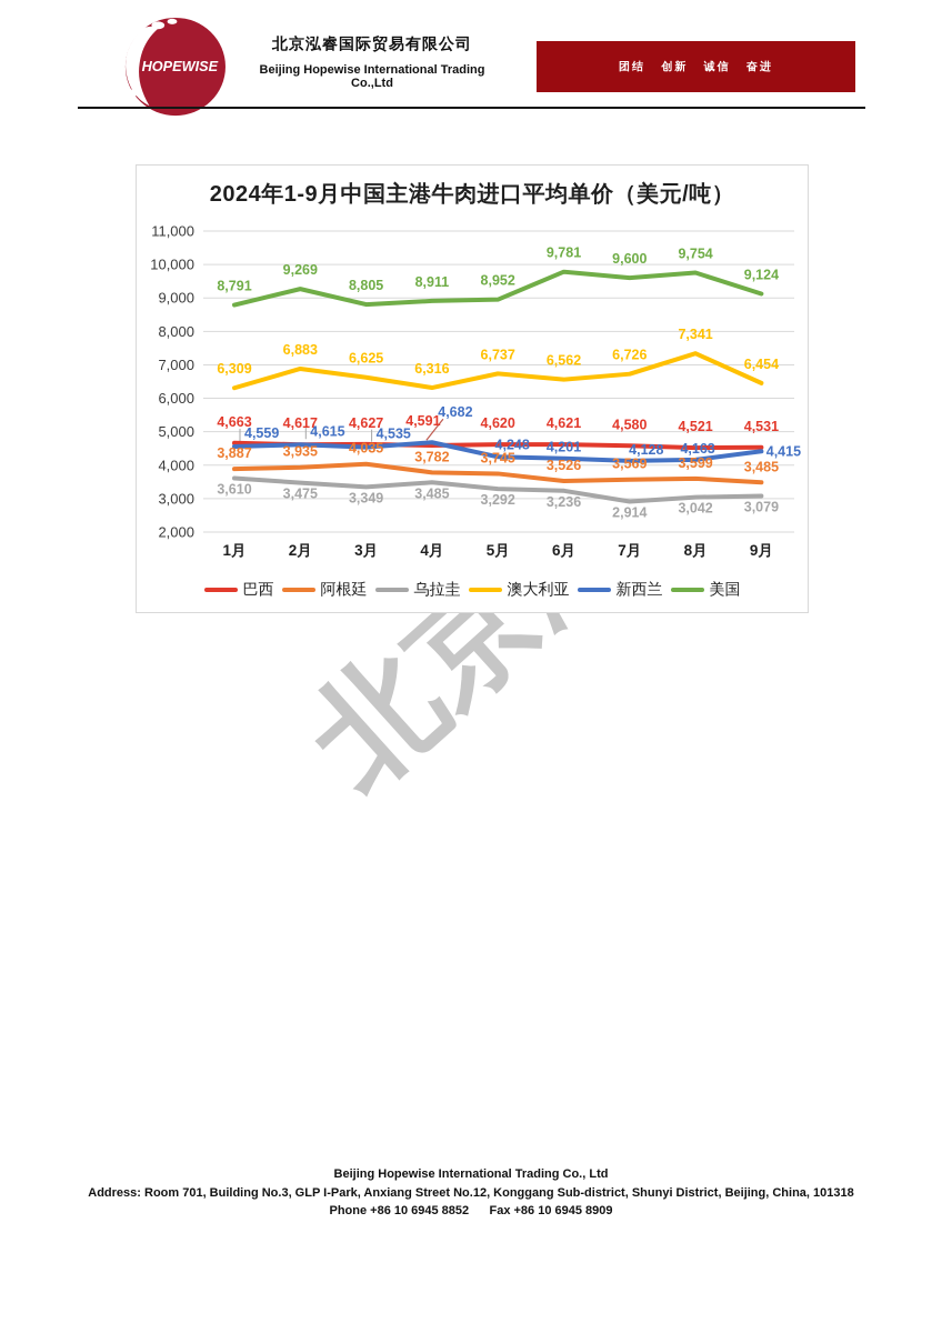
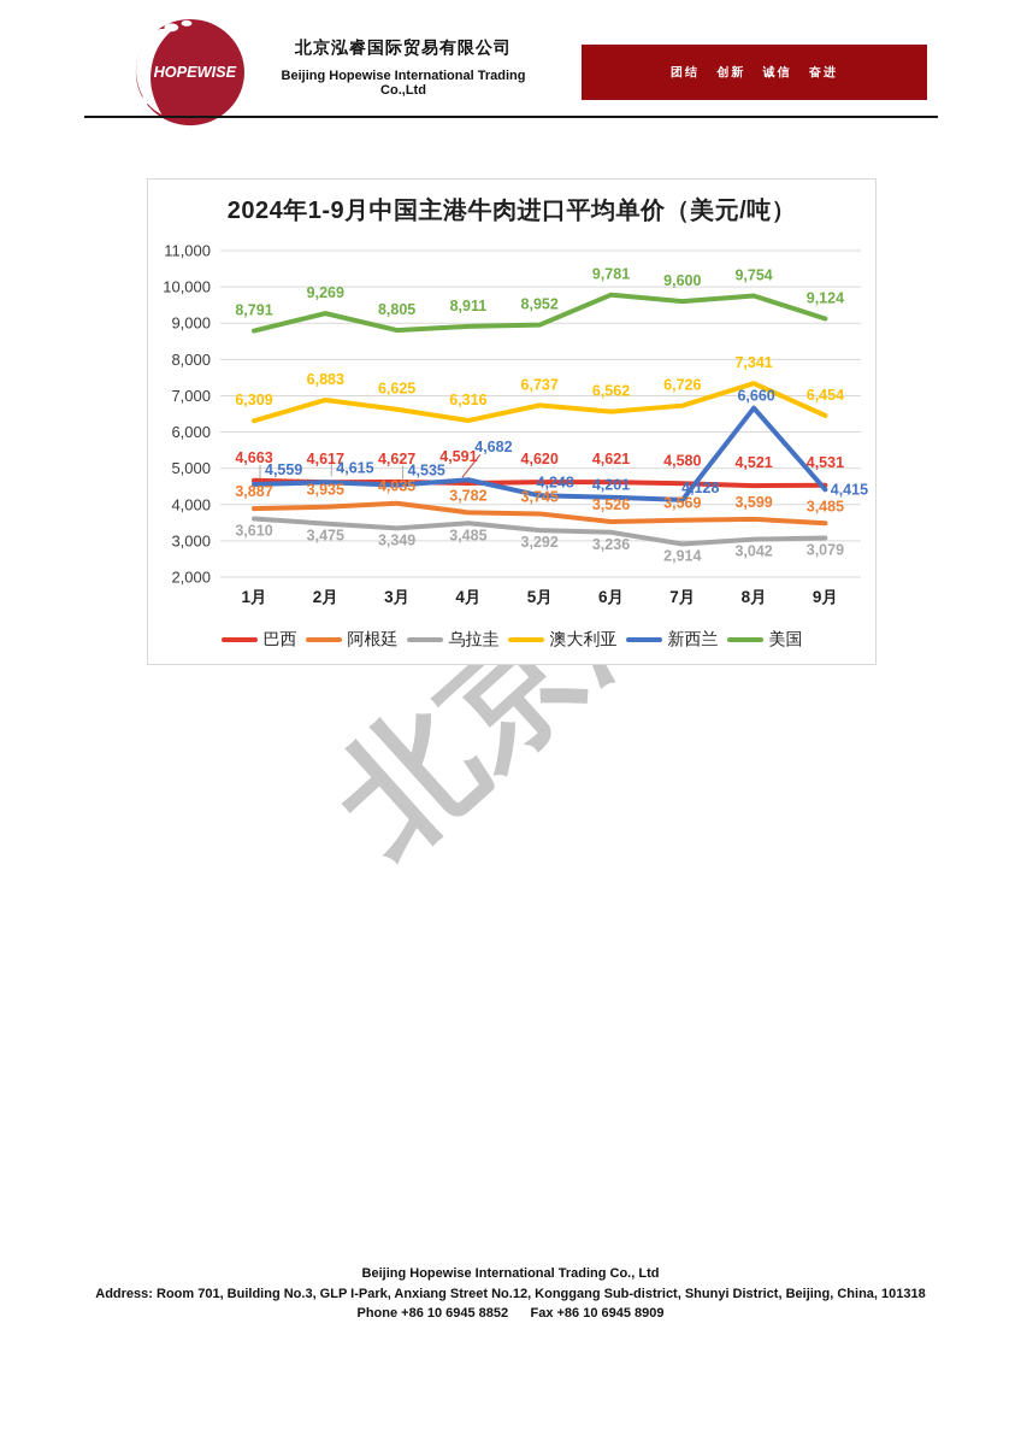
新西兰/8月: 4,163 -> 6,660
